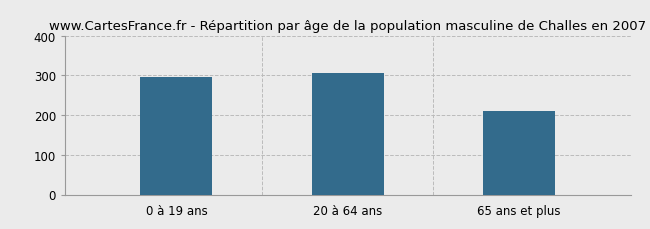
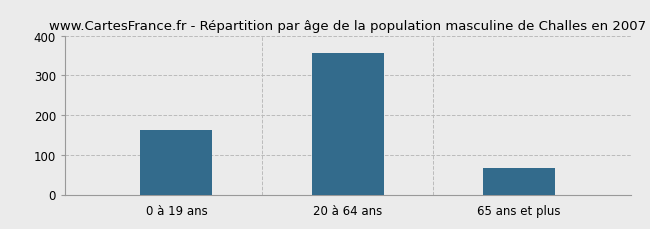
0 à 19 ans: 295 -> 163
20 à 64 ans: 305 -> 357
65 ans et plus: 210 -> 68
